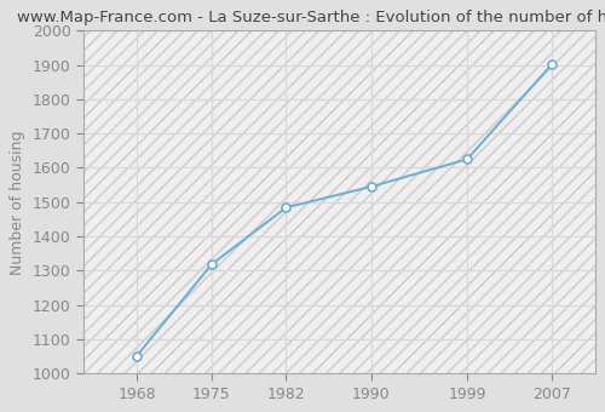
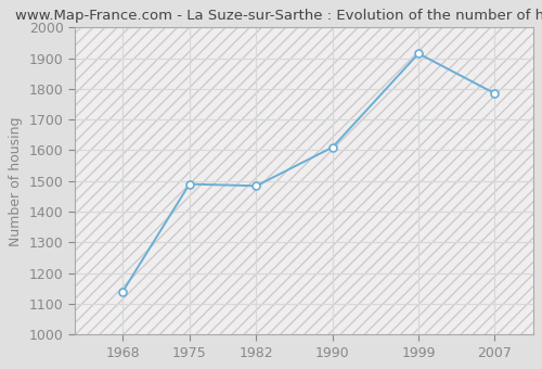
1968: 1052 -> 1140
1975: 1318 -> 1490
1990: 1545 -> 1610
1999: 1625 -> 1915
2007: 1903 -> 1785
